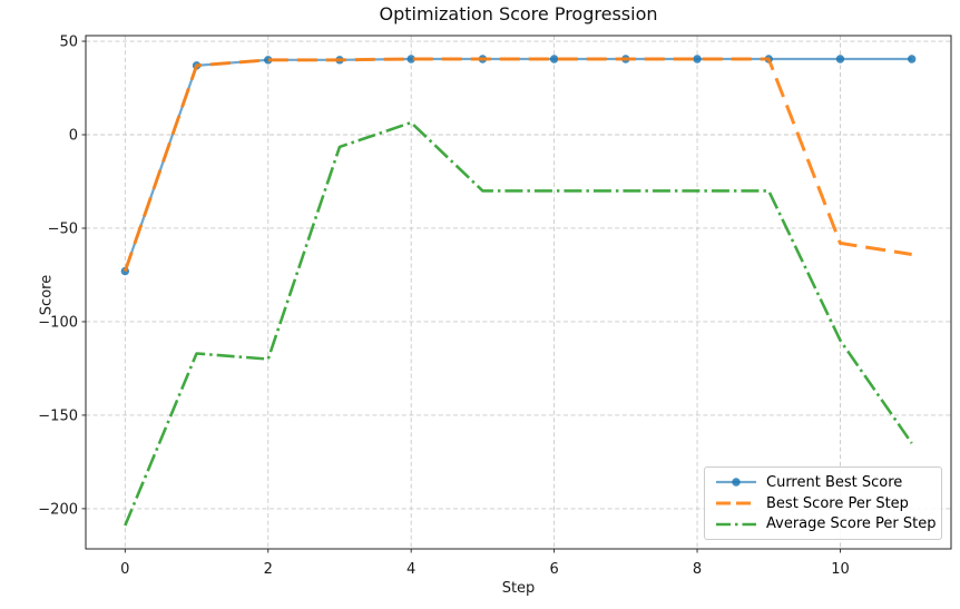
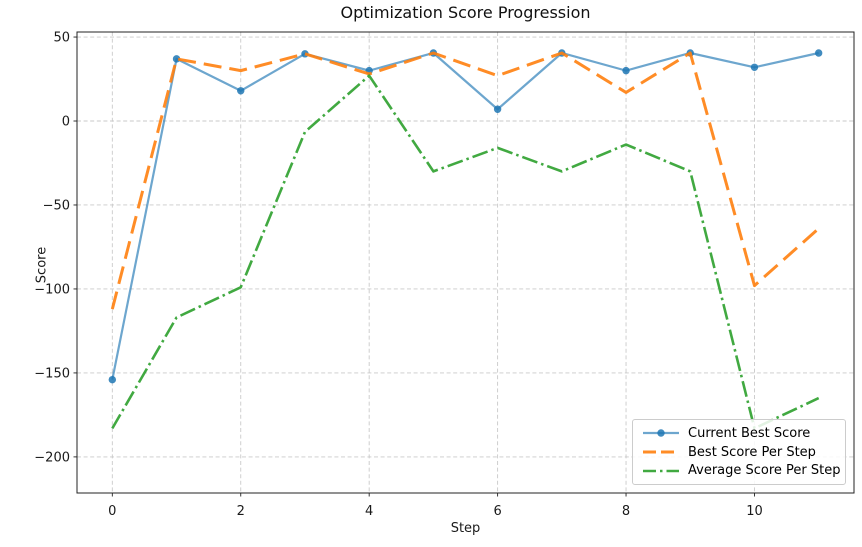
Current Best Score/0: -73 -> -154
Best Score Per Step/0: -73 -> -112
Average Score Per Step/0: -209 -> -183
Current Best Score/2: 40 -> 18
Best Score Per Step/2: 40 -> 30
Average Score Per Step/2: -120 -> -99
Current Best Score/4: 40 -> 30
Best Score Per Step/4: 40 -> 28
Average Score Per Step/4: 6 -> 27
Current Best Score/6: 40 -> 7
Best Score Per Step/6: 40 -> 27
Average Score Per Step/6: -30 -> -16
Current Best Score/8: 40 -> 30
Best Score Per Step/8: 40 -> 17
Average Score Per Step/8: -30 -> -14
Current Best Score/10: 40 -> 32
Best Score Per Step/10: -58 -> -98
Average Score Per Step/10: -110 -> -183
